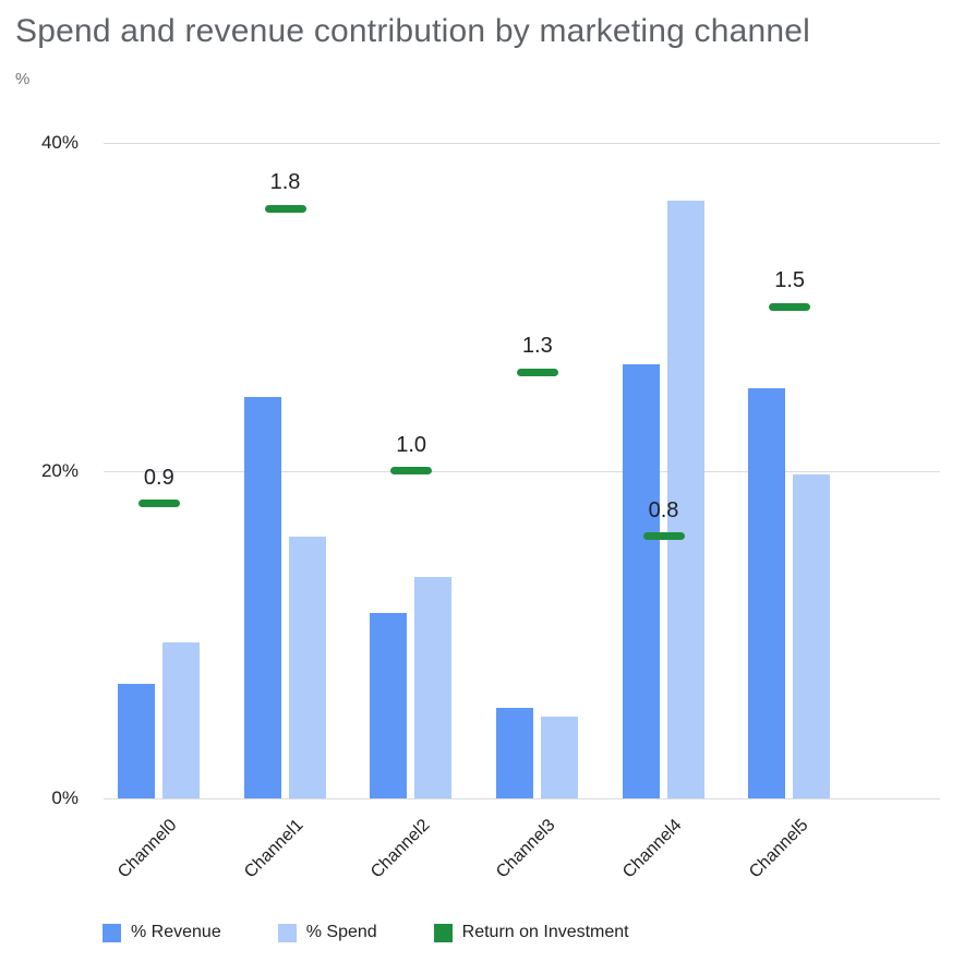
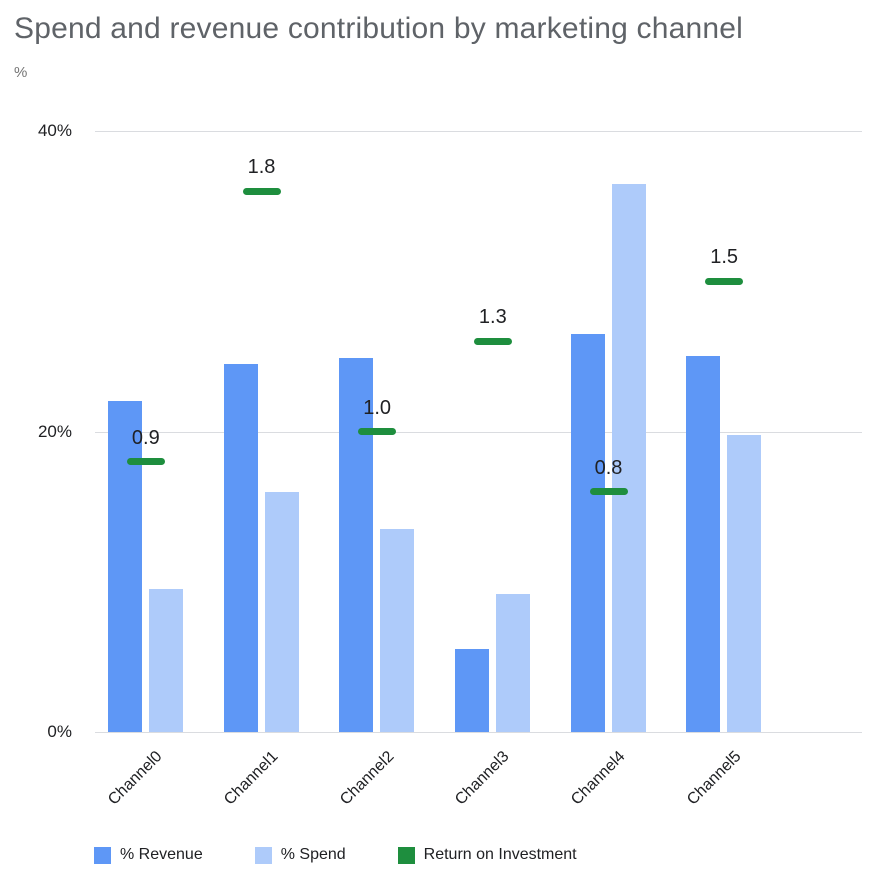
% Revenue/Channel0: 7.0% -> 22.0%
% Revenue/Channel2: 11.3% -> 24.9%
% Spend/Channel3: 5.0% -> 9.2%
